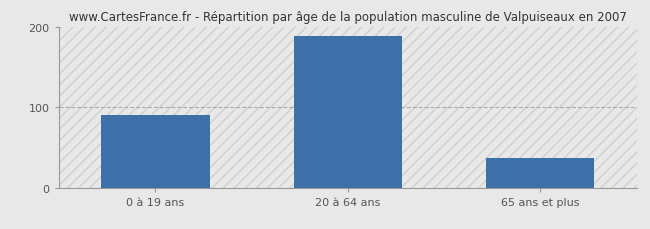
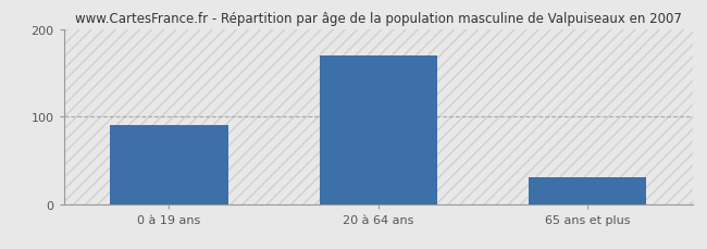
20 à 64 ans: 188 -> 170
65 ans et plus: 37 -> 30
